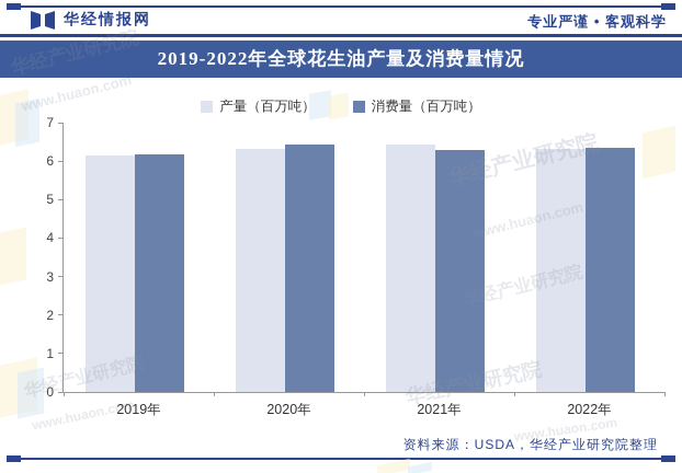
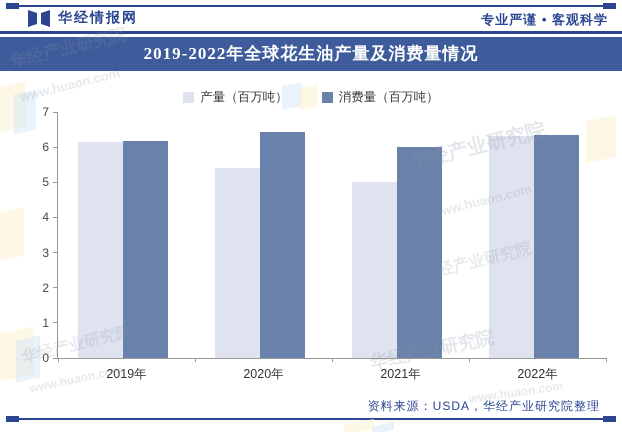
产量（百万吨）/2020年: 6.3 -> 5.4
产量（百万吨）/2021年: 6.4 -> 5.0
消费量（百万吨）/2021年: 6.3 -> 6.0
